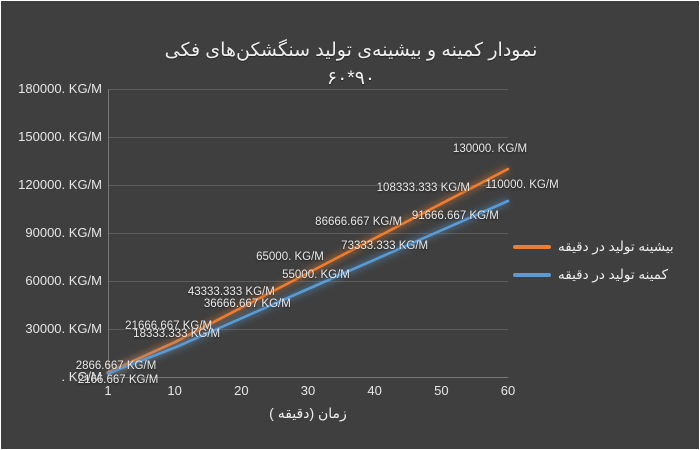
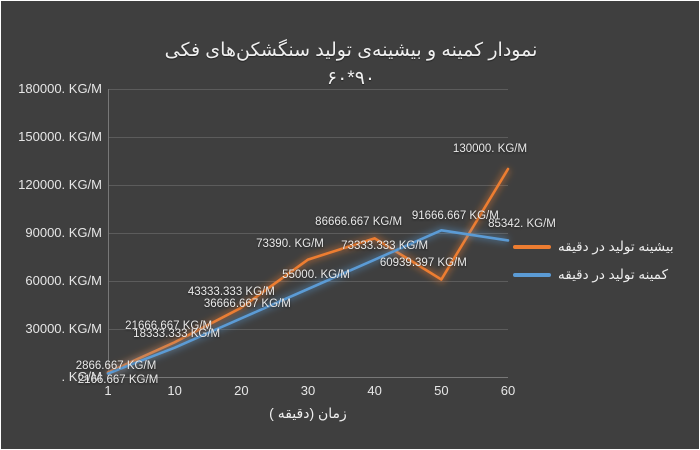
بیشینه تولید در دقیقه/30: 65000 -> 73390
بیشینه تولید در دقیقه/50: 108333.333 -> 60939.397
کمینه تولید در دقیقه/60: 110000 -> 85342
